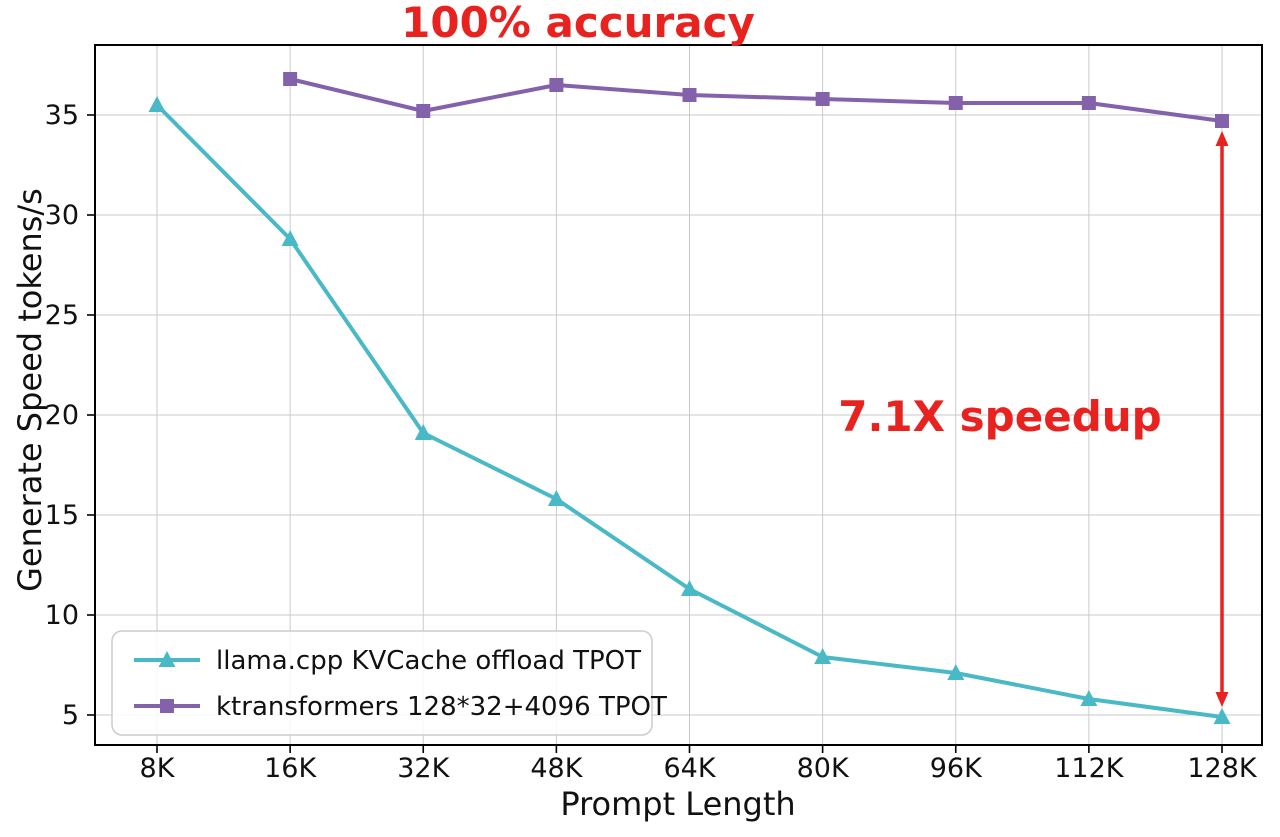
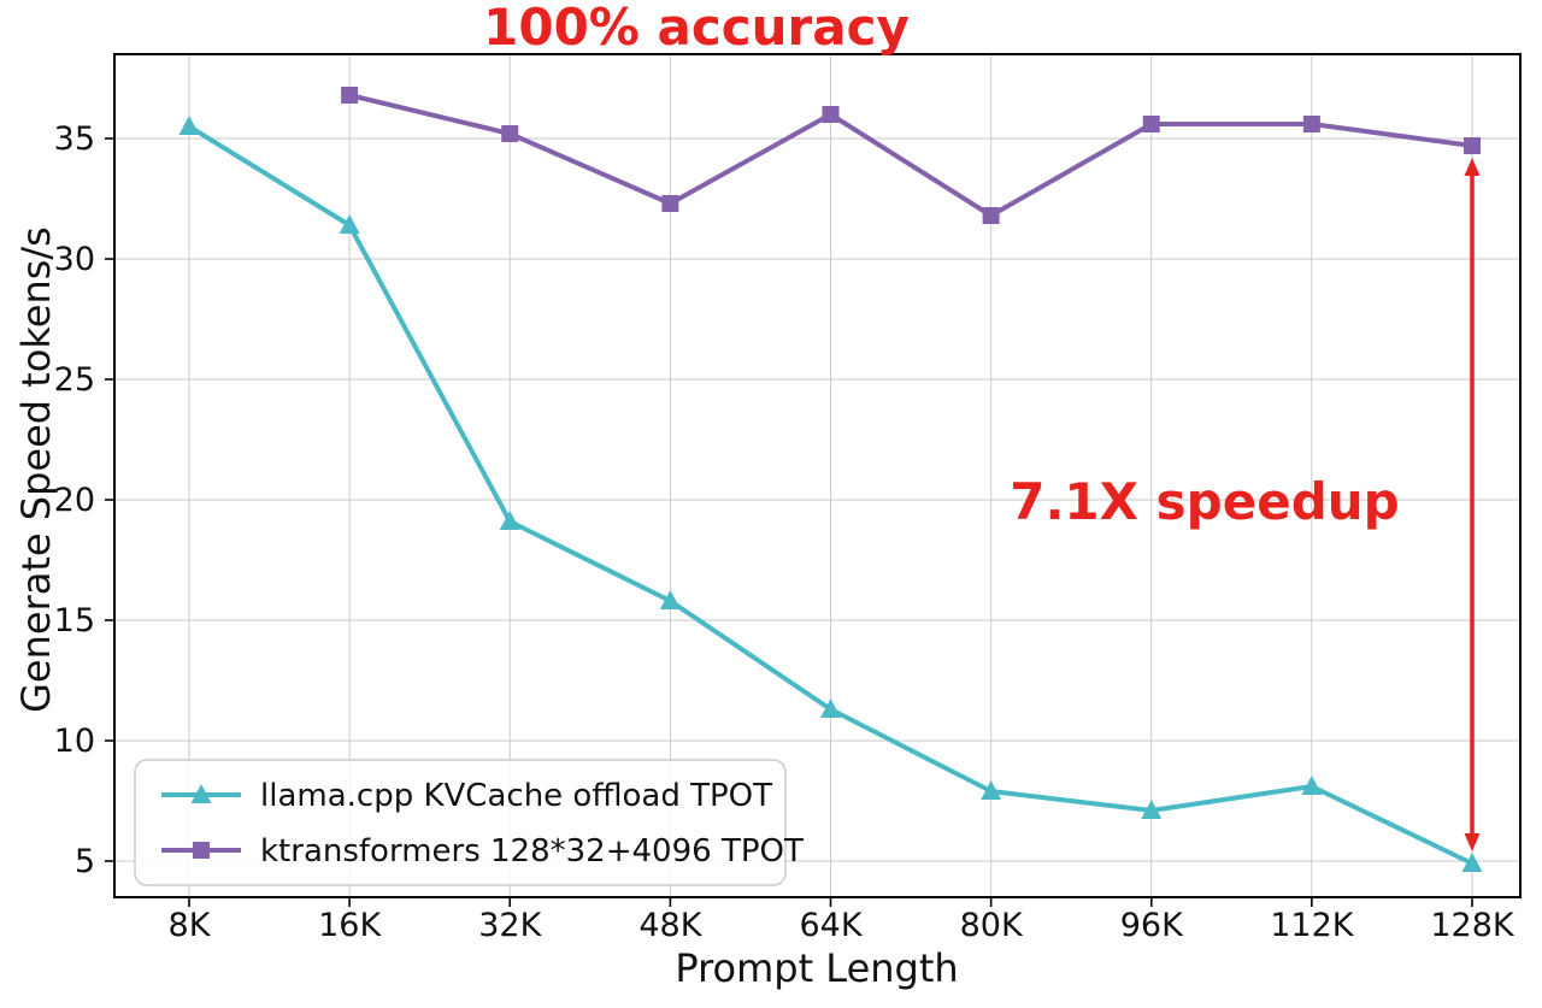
llama.cpp KVCache offload TPOT/16K: 28.8 -> 31.4
ktransformers 128*32+4096 TPOT/48K: 36.5 -> 32.3
ktransformers 128*32+4096 TPOT/80K: 35.8 -> 31.8
llama.cpp KVCache offload TPOT/112K: 5.8 -> 8.1
